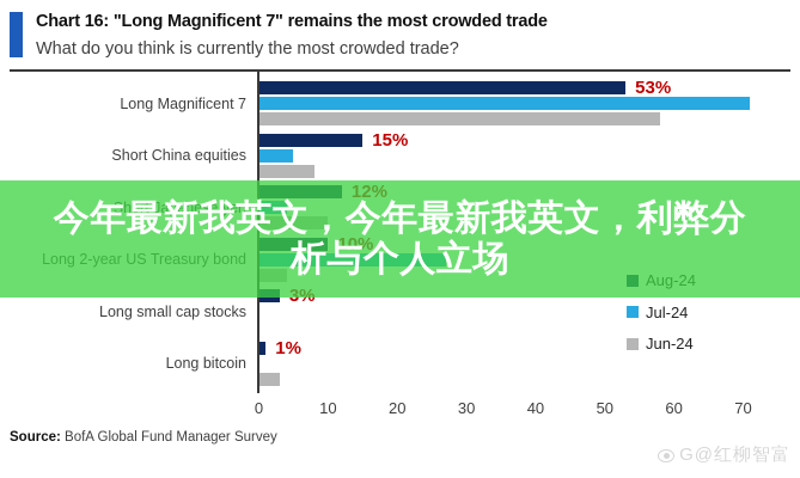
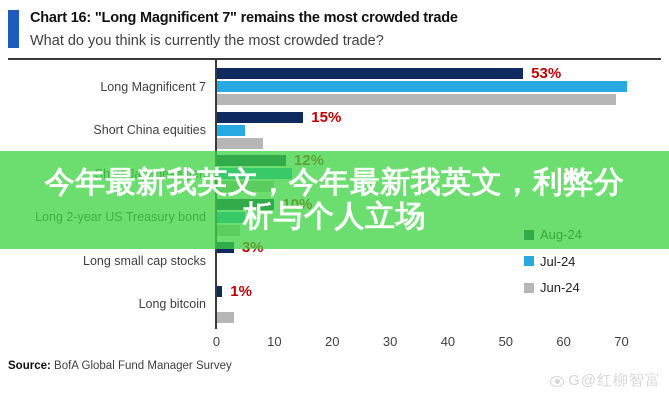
Jun-24/Long Magnificent 7: 58 -> 69
Jul-24/Short Japanese yen: 4 -> 13
Jul-24/Long 2-year US Treasury bond: 27 -> 5
